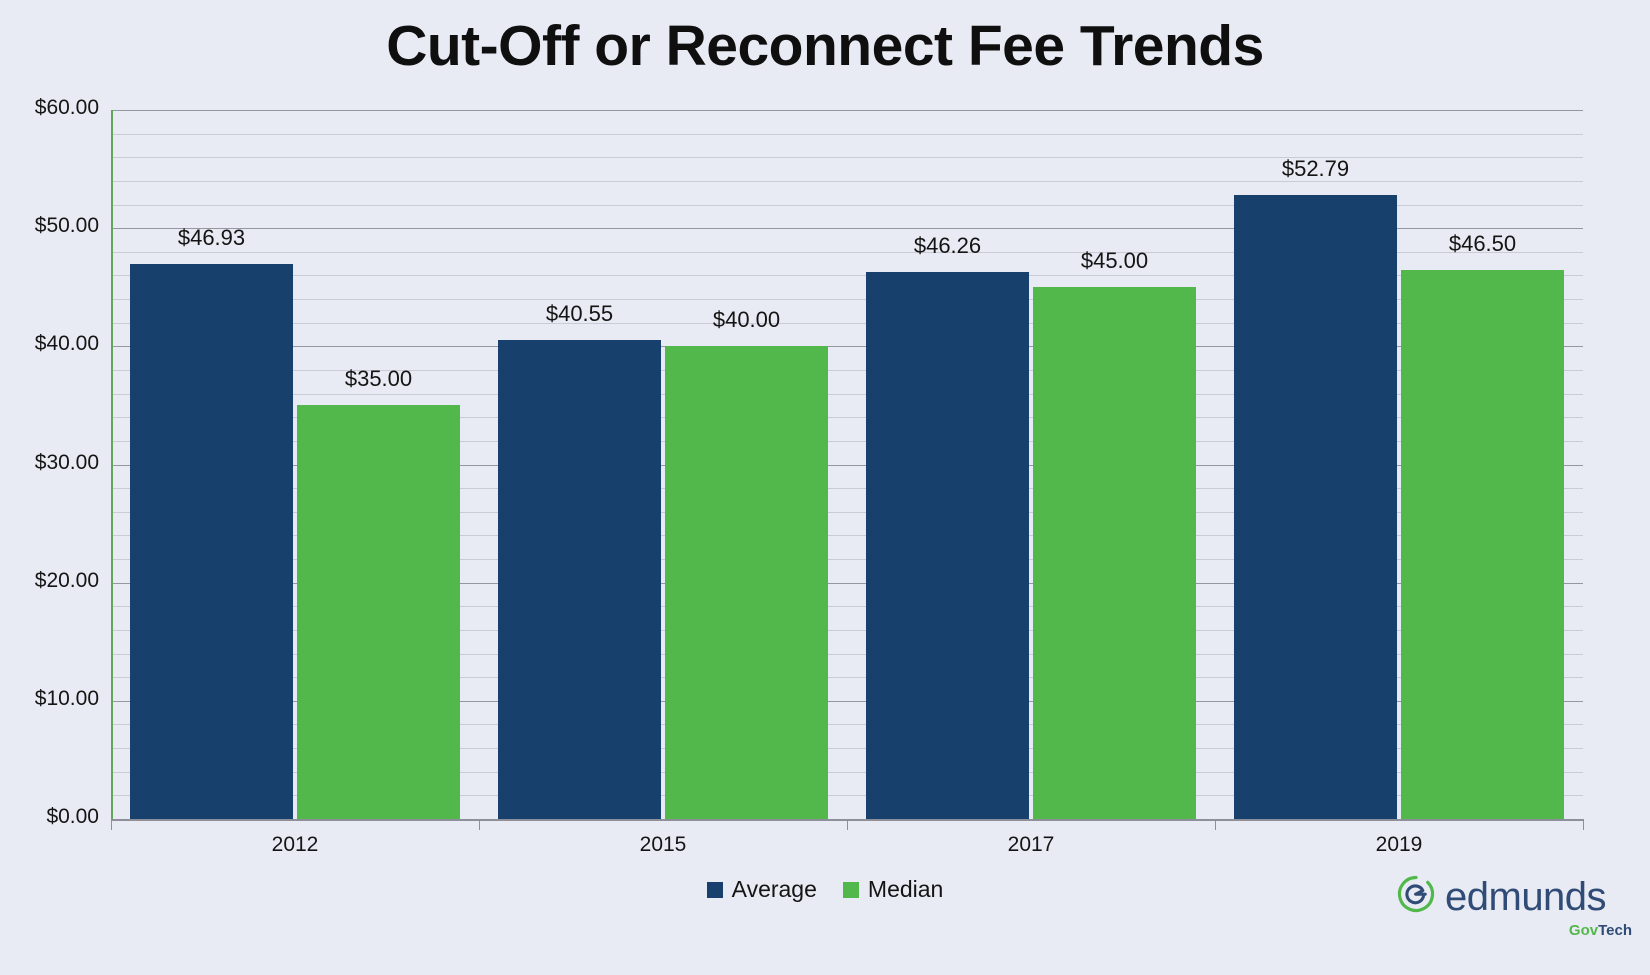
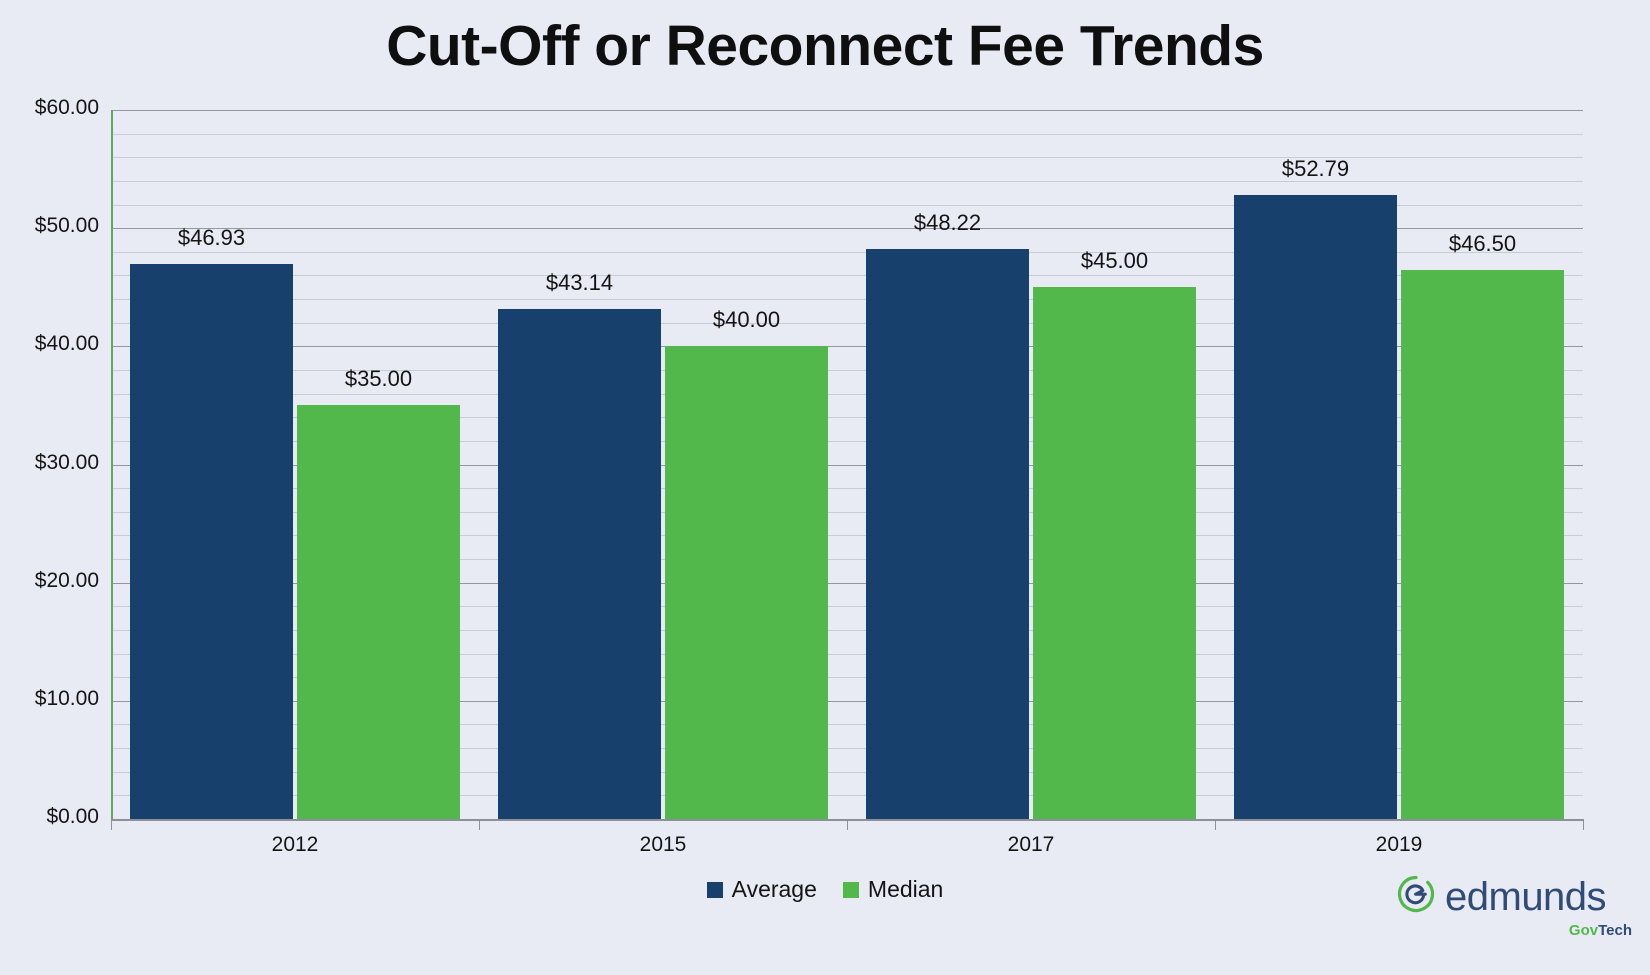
Average/2015: $40.55 -> $43.14
Average/2017: $46.26 -> $48.22
